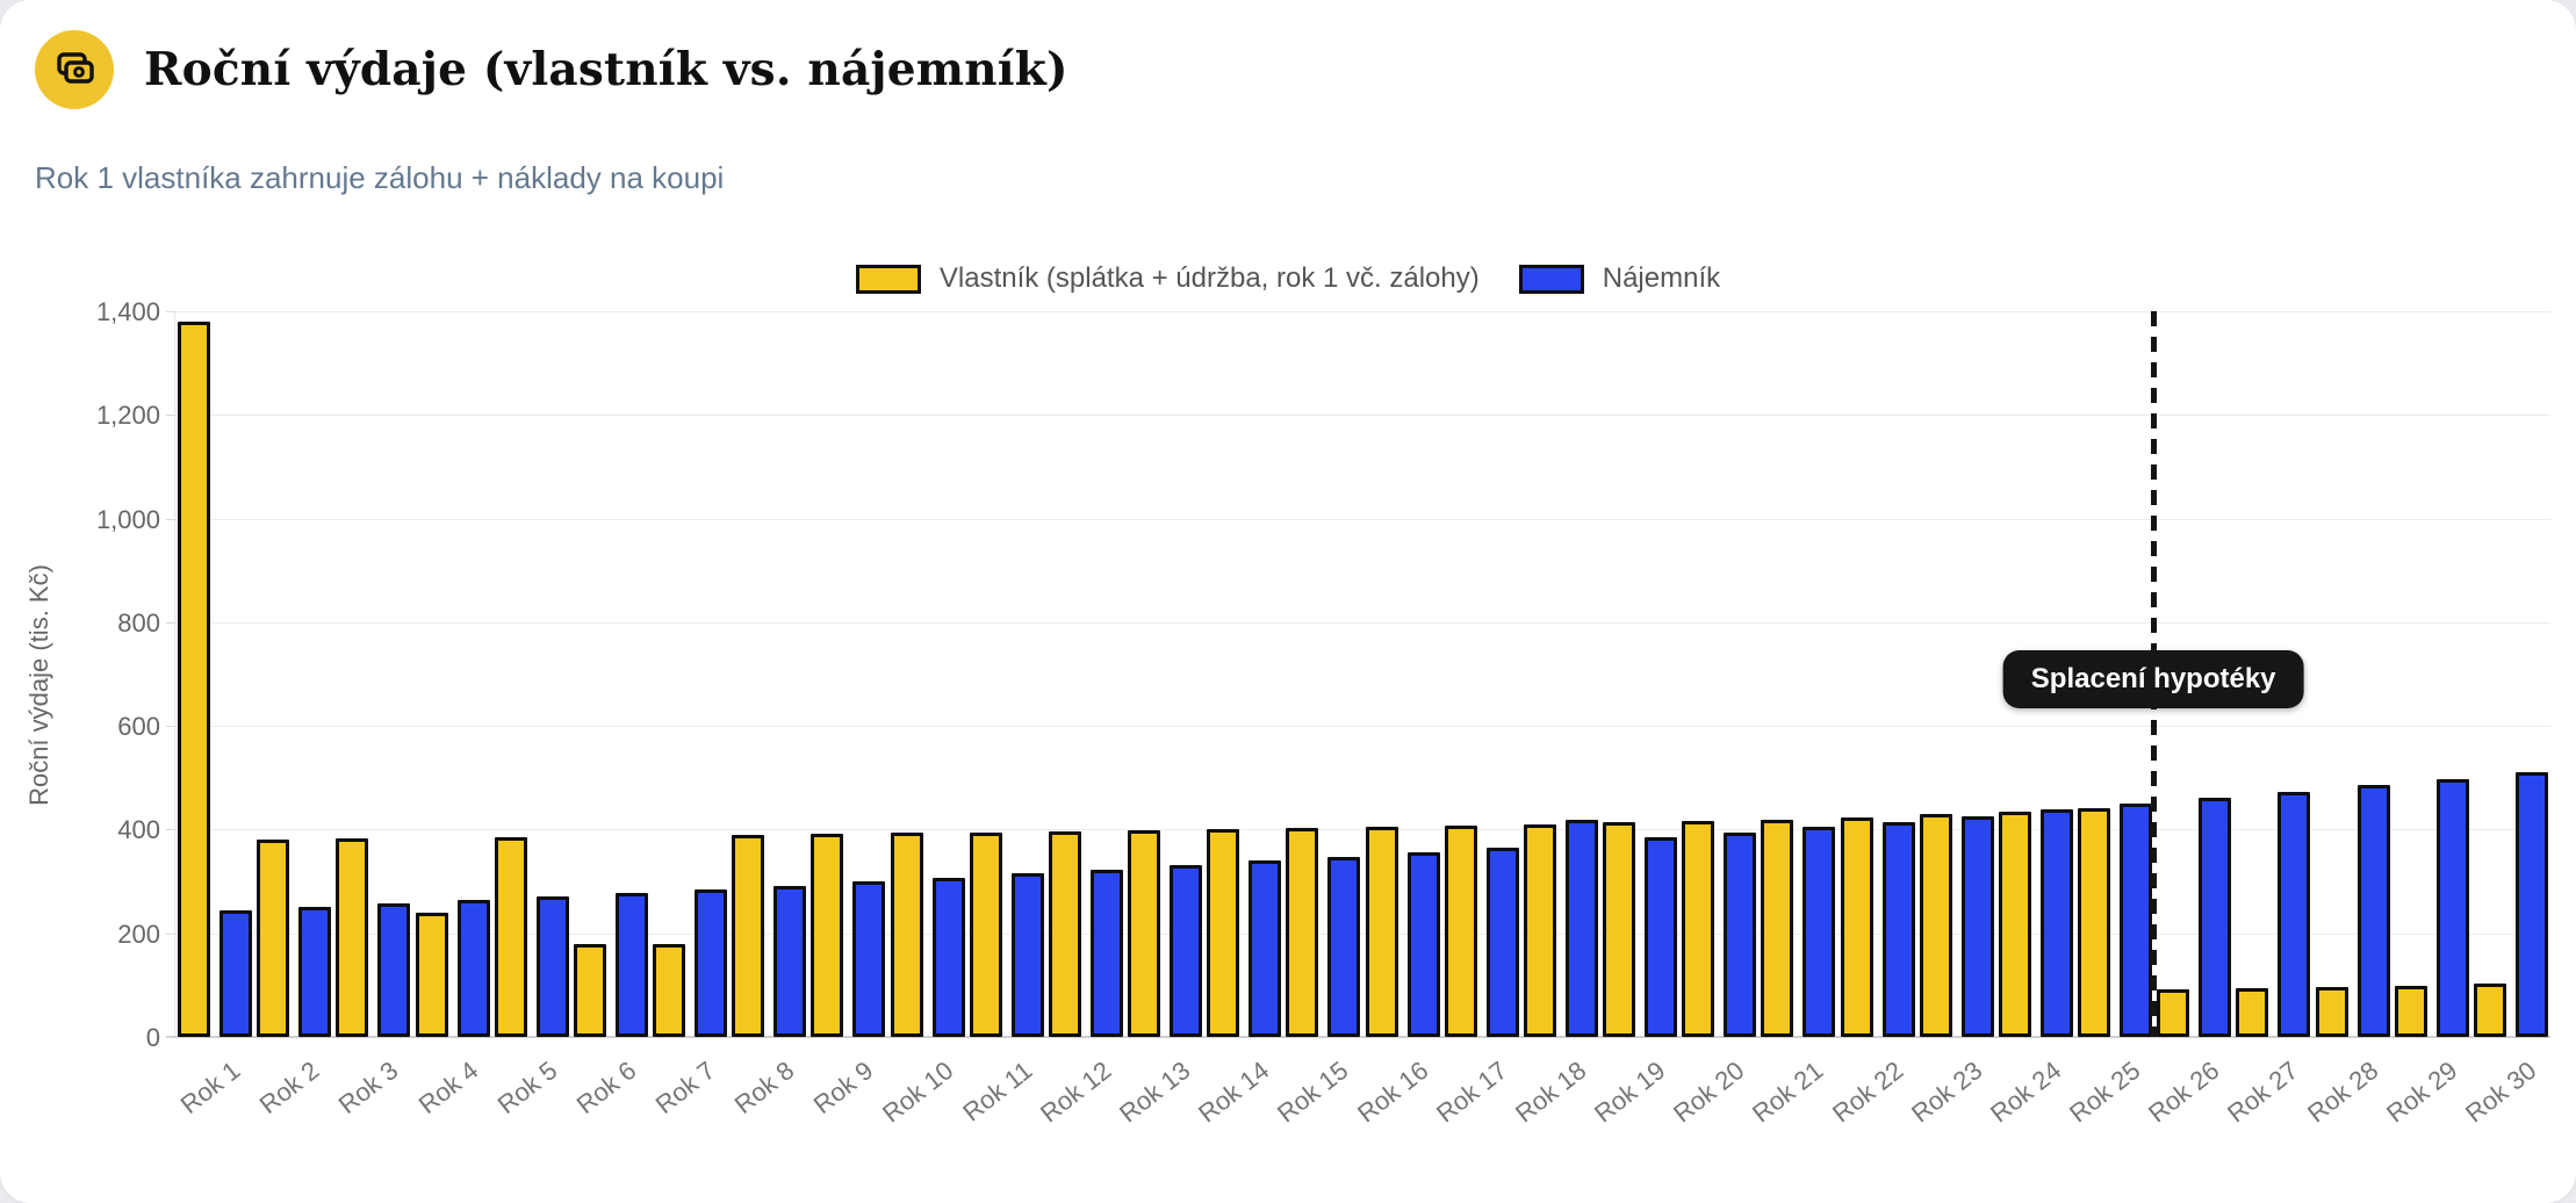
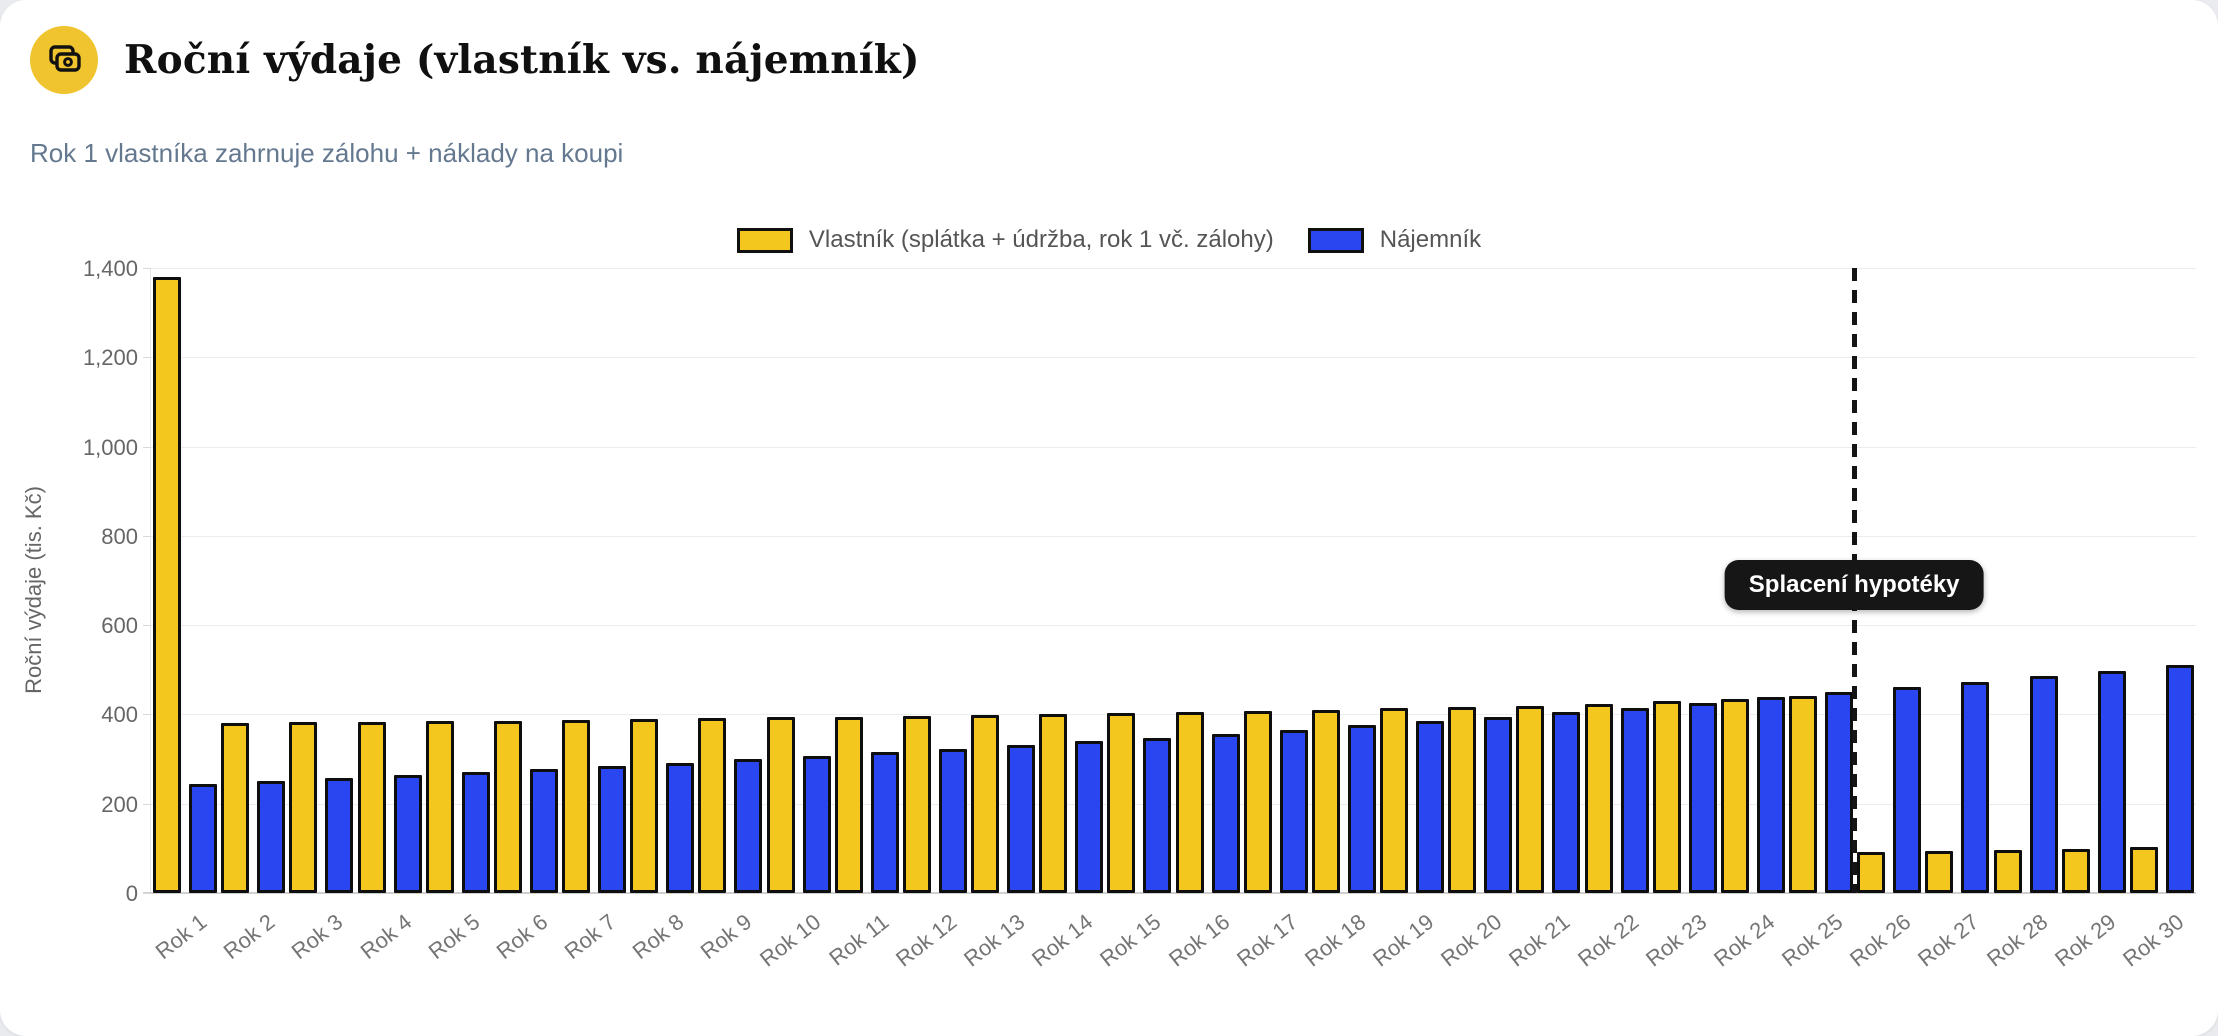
Vlastník (splátka + údržba, rok 1 vč. zálohy)/Rok 4: 240 -> 380
Vlastník (splátka + údržba, rok 1 vč. zálohy)/Rok 6: 180 -> 390
Vlastník (splátka + údržba, rok 1 vč. zálohy)/Rok 7: 180 -> 390
Nájemník/Rok 18: 420 -> 380
